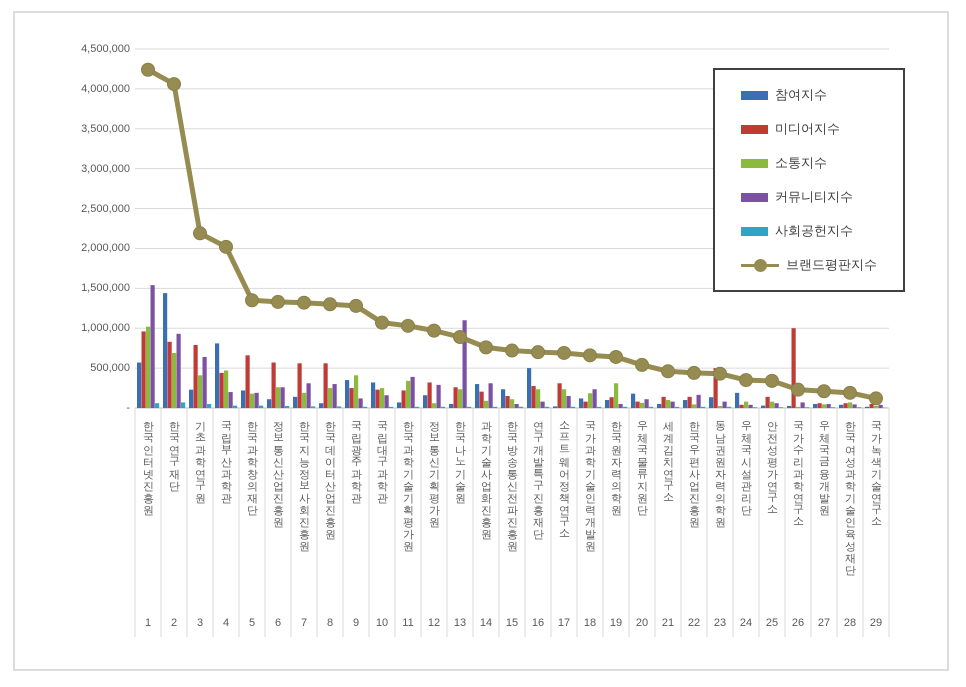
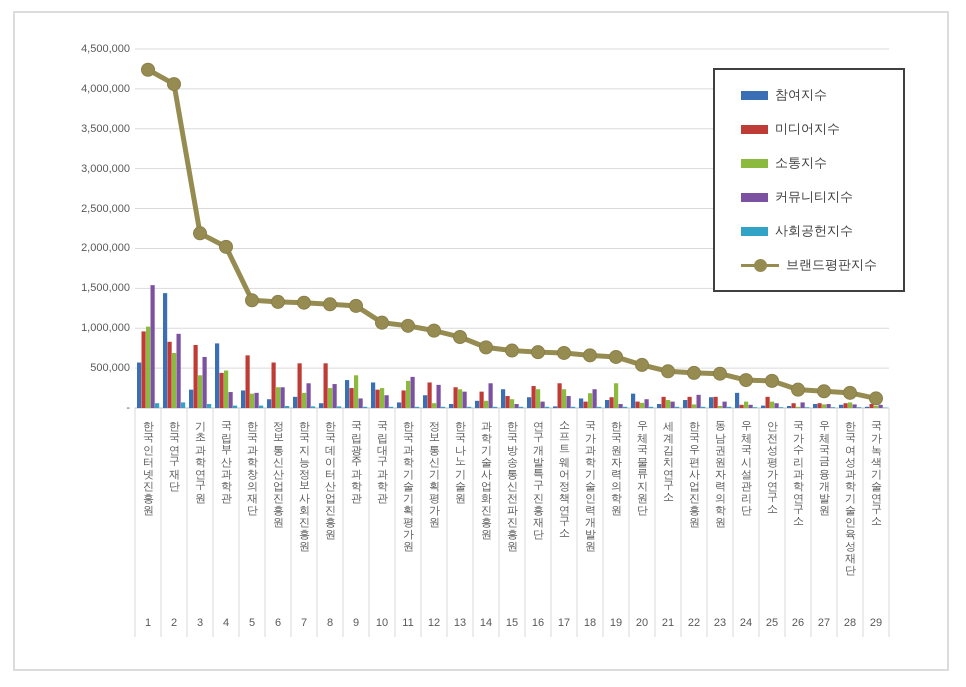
커뮤니티지수/한국나노기술원: 1100000 -> 200000
참여지수/과학기술사업화진흥원: 300000 -> 100000
참여지수/연구개발특구진흥재단: 500000 -> 100000
미디어지수/동남권원자력의학원: 500000 -> 100000
미디어지수/국가수리과학연구소: 1000000 -> 100000
